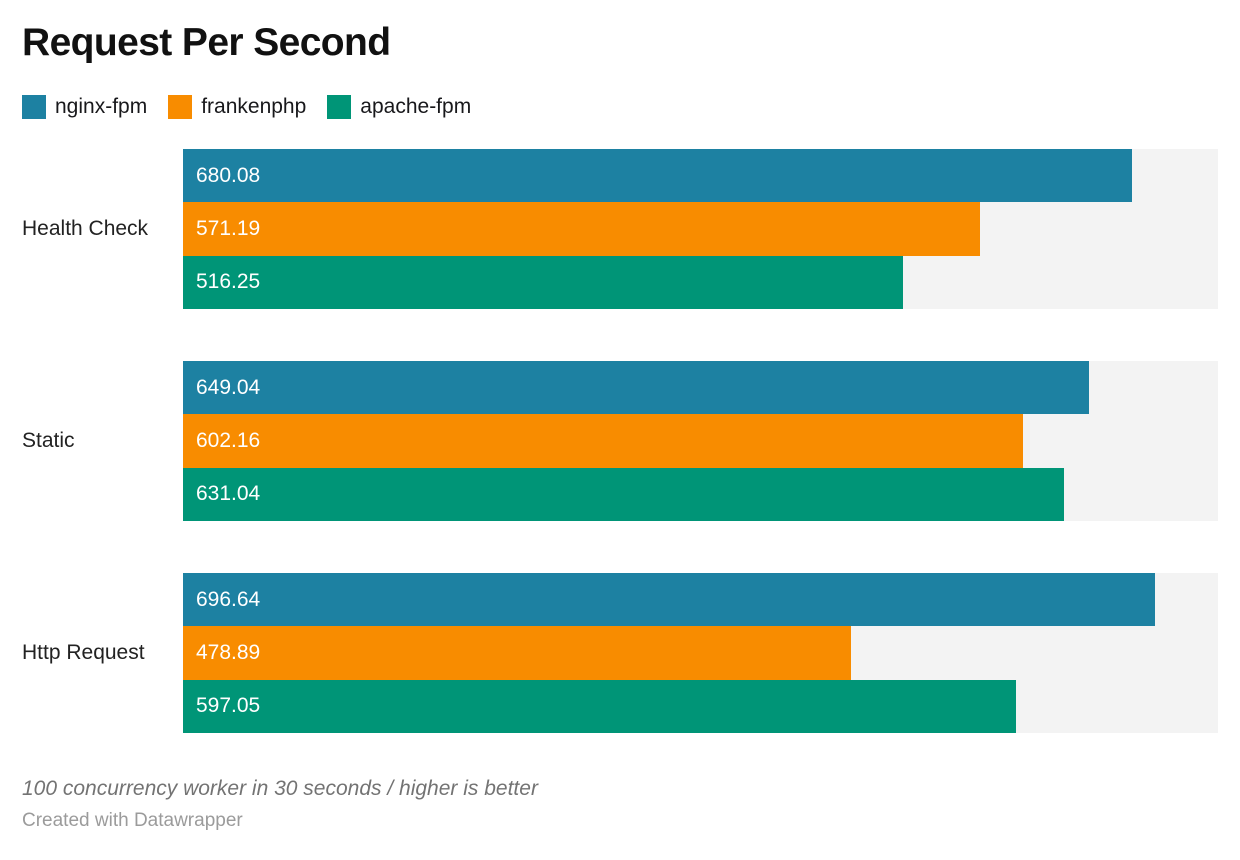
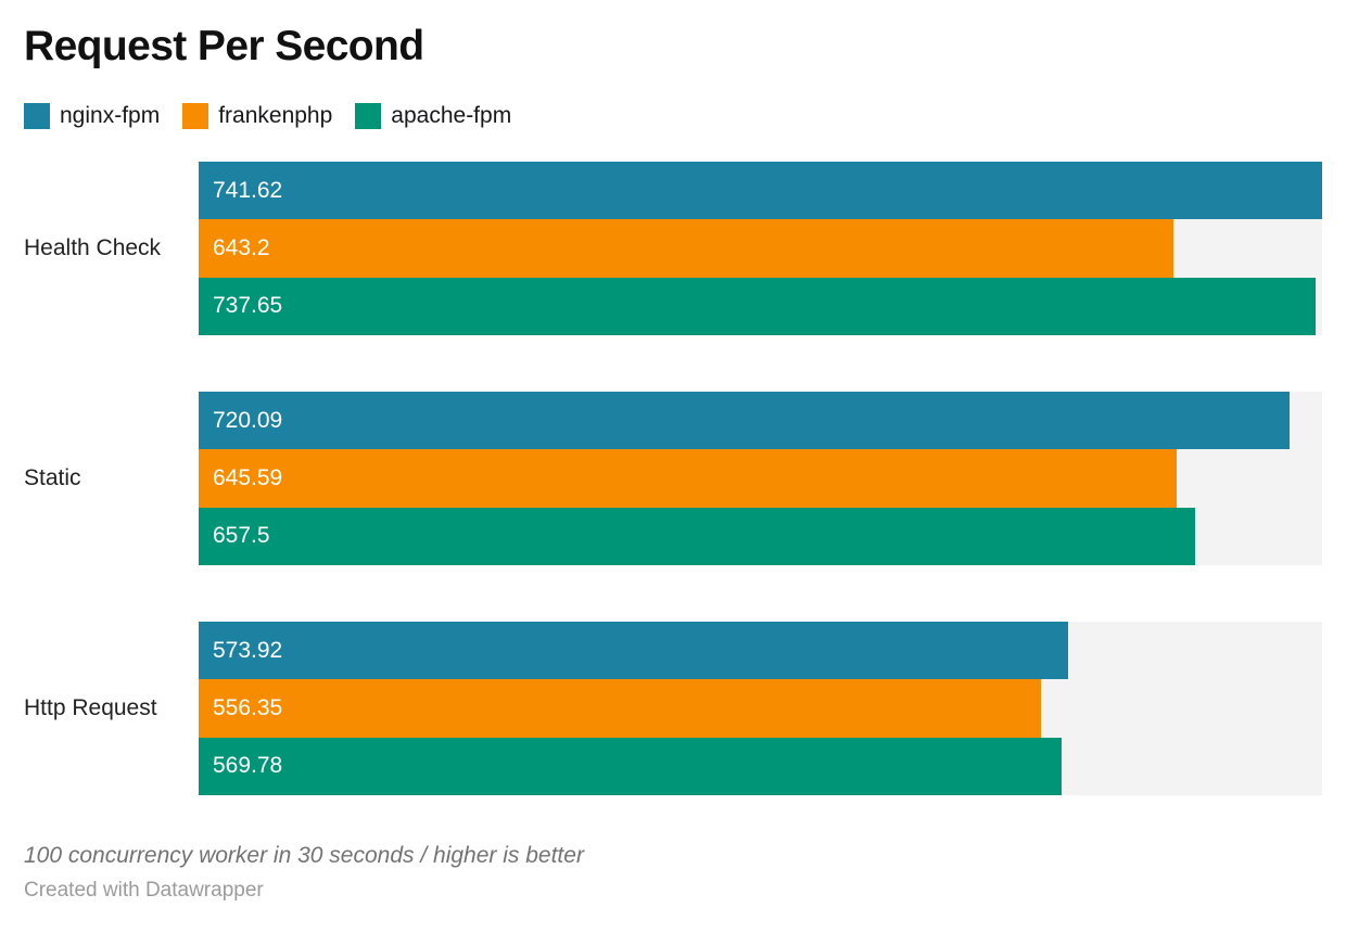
nginx-fpm/Health Check: 680.08 -> 741.62
frankenphp/Health Check: 571.19 -> 643.2
apache-fpm/Health Check: 516.25 -> 737.65
nginx-fpm/Static: 649.04 -> 720.09
frankenphp/Static: 602.16 -> 645.59
apache-fpm/Static: 631.04 -> 657.5
nginx-fpm/Http Request: 696.64 -> 573.92
frankenphp/Http Request: 478.89 -> 556.35
apache-fpm/Http Request: 597.05 -> 569.78
